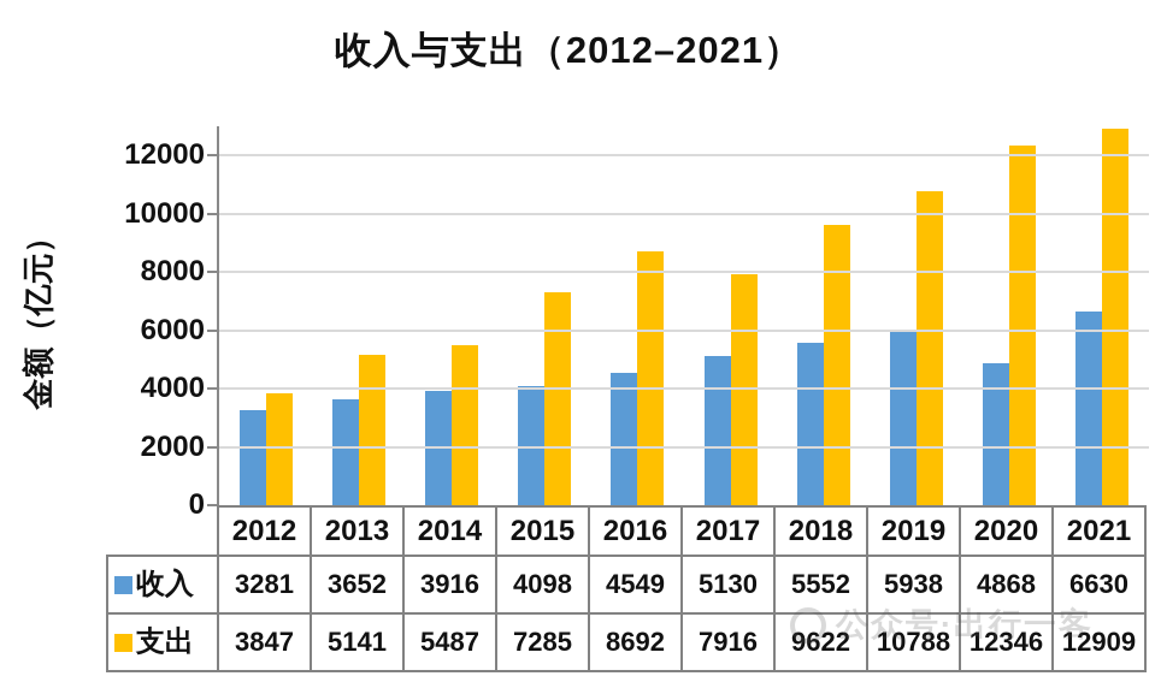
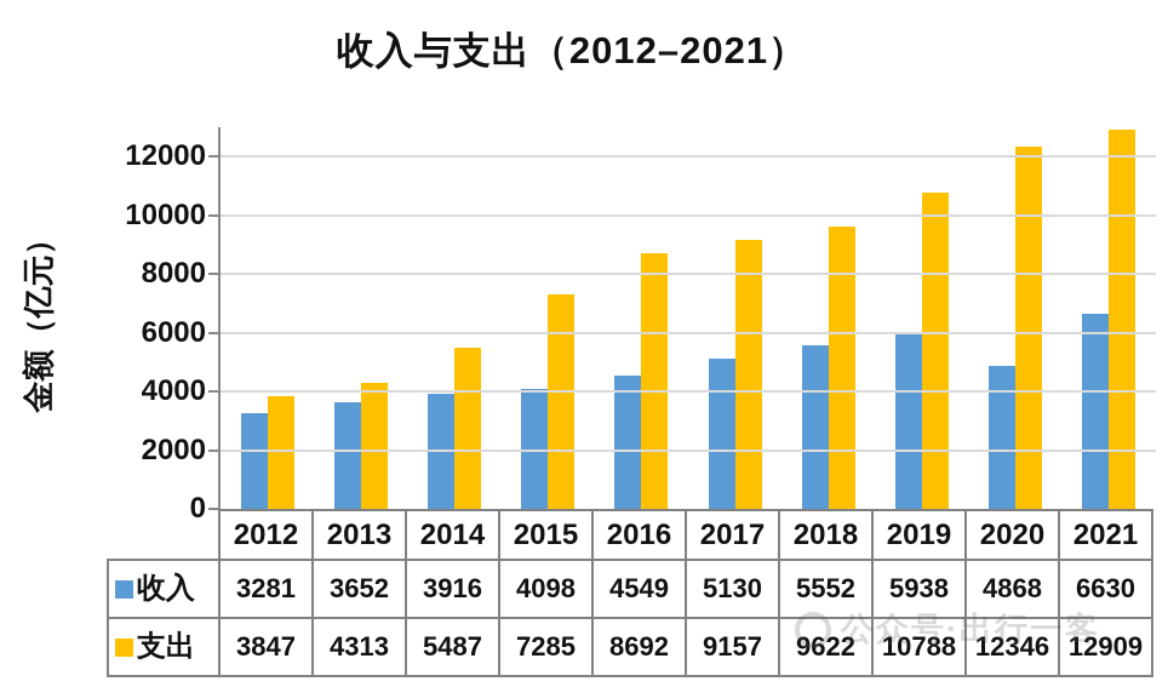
支出/2013: 5141 -> 4313
支出/2017: 7916 -> 9157
